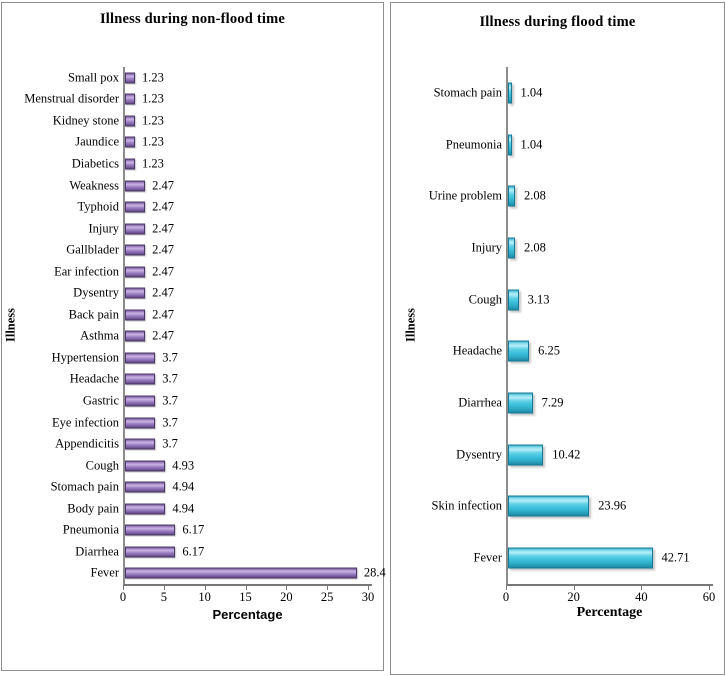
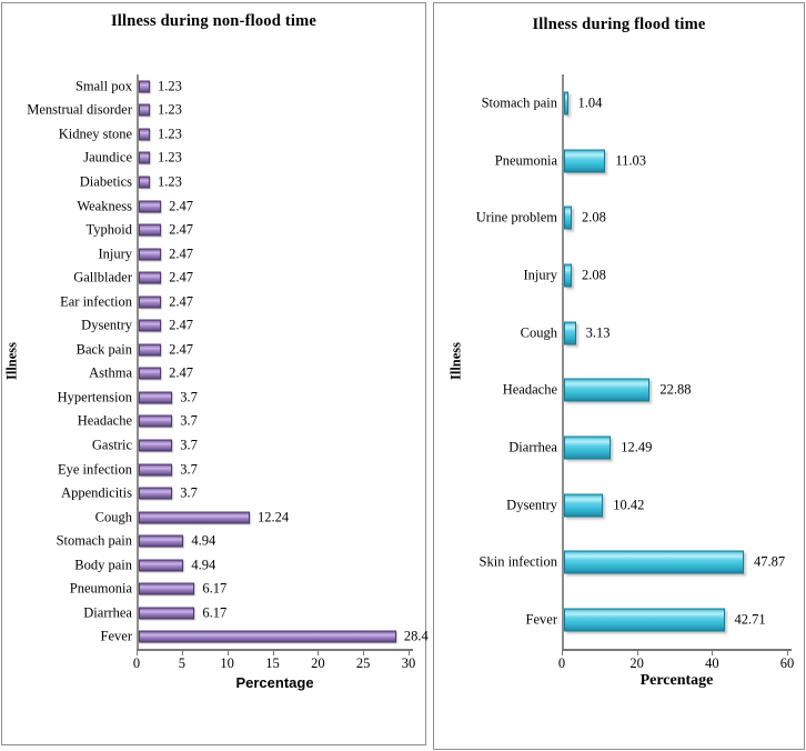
Illness during non-flood time/Cough: 4.93 -> 12.24
Illness during flood time/Pneumonia: 1.04 -> 11.03
Illness during flood time/Headache: 6.25 -> 22.88
Illness during flood time/Diarrhea: 7.29 -> 12.49
Illness during flood time/Skin infection: 23.96 -> 47.87
